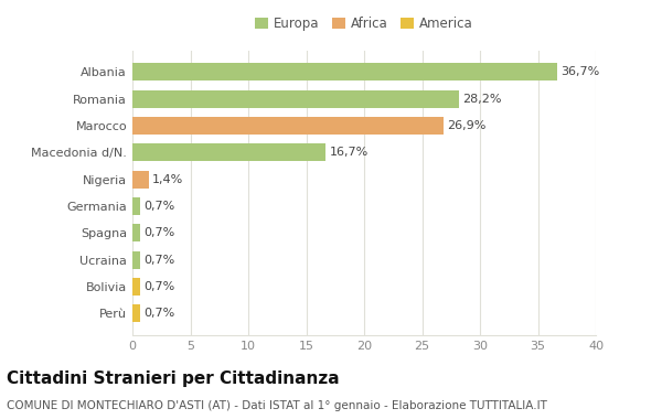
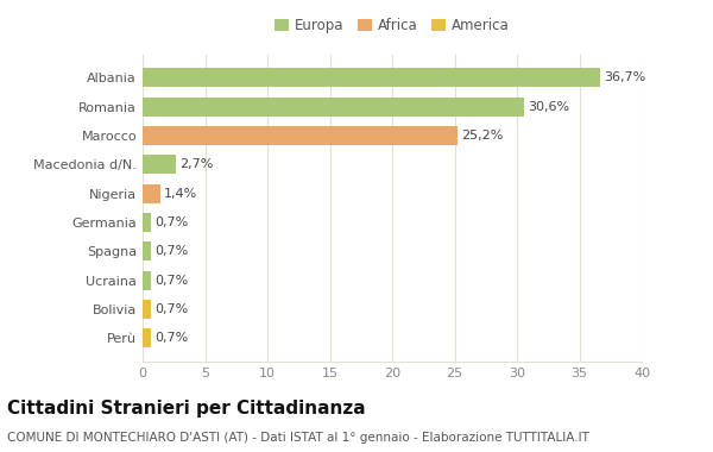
Romania: 28,2% -> 30,6%
Marocco: 26,9% -> 25,2%
Macedonia d/N.: 16,7% -> 2,7%
